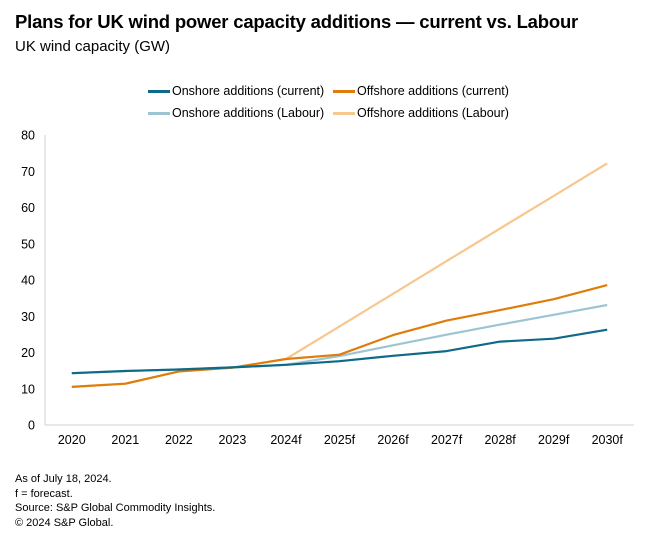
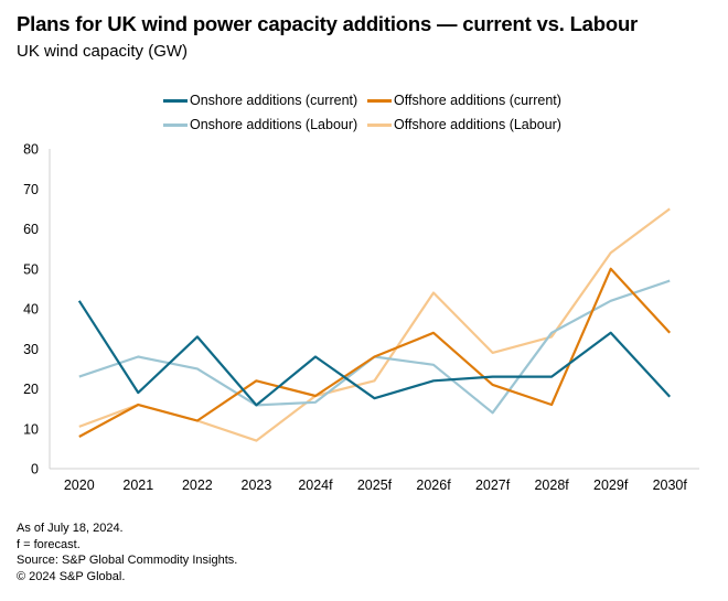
Onshore additions (current)/2020: 14 -> 42
Offshore additions (current)/2020: 10 -> 8
Onshore additions (Labour)/2020: 14 -> 23
Onshore additions (current)/2021: 15 -> 19
Offshore additions (current)/2021: 11 -> 16
Onshore additions (Labour)/2021: 15 -> 28
Offshore additions (Labour)/2021: 11 -> 16
Onshore additions (current)/2022: 15 -> 33
Offshore additions (current)/2022: 15 -> 12
Onshore additions (Labour)/2022: 15 -> 25
Offshore additions (Labour)/2022: 15 -> 12
Offshore additions (current)/2023: 16 -> 22
Offshore additions (Labour)/2023: 16 -> 7
Onshore additions (current)/2024f: 17 -> 28
Offshore additions (current)/2025f: 19 -> 28
Onshore additions (Labour)/2025f: 19 -> 28
Offshore additions (Labour)/2025f: 27 -> 22
Onshore additions (current)/2026f: 19 -> 22
Offshore additions (current)/2026f: 25 -> 34
Onshore additions (Labour)/2026f: 22 -> 26
Offshore additions (Labour)/2026f: 36 -> 44
Onshore additions (current)/2027f: 20 -> 23
Offshore additions (current)/2027f: 29 -> 21
Onshore additions (Labour)/2027f: 25 -> 14
Offshore additions (Labour)/2027f: 45 -> 29
Offshore additions (current)/2028f: 32 -> 16
Onshore additions (Labour)/2028f: 28 -> 34
Offshore additions (Labour)/2028f: 54 -> 33
Onshore additions (current)/2029f: 24 -> 34
Offshore additions (current)/2029f: 35 -> 50
Onshore additions (Labour)/2029f: 30 -> 42
Offshore additions (Labour)/2029f: 63 -> 54
Onshore additions (current)/2030f: 26 -> 18
Offshore additions (current)/2030f: 39 -> 34
Onshore additions (Labour)/2030f: 33 -> 47
Offshore additions (Labour)/2030f: 72 -> 65
